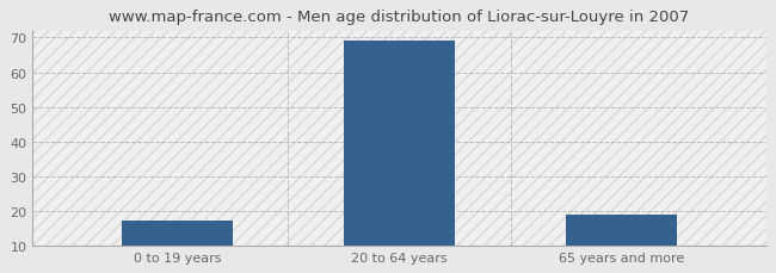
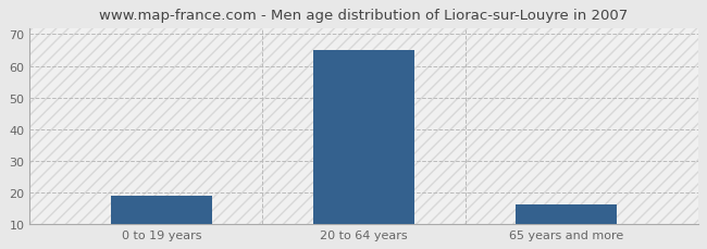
0 to 19 years: 17 -> 19
20 to 64 years: 69 -> 65
65 years and more: 19 -> 16
